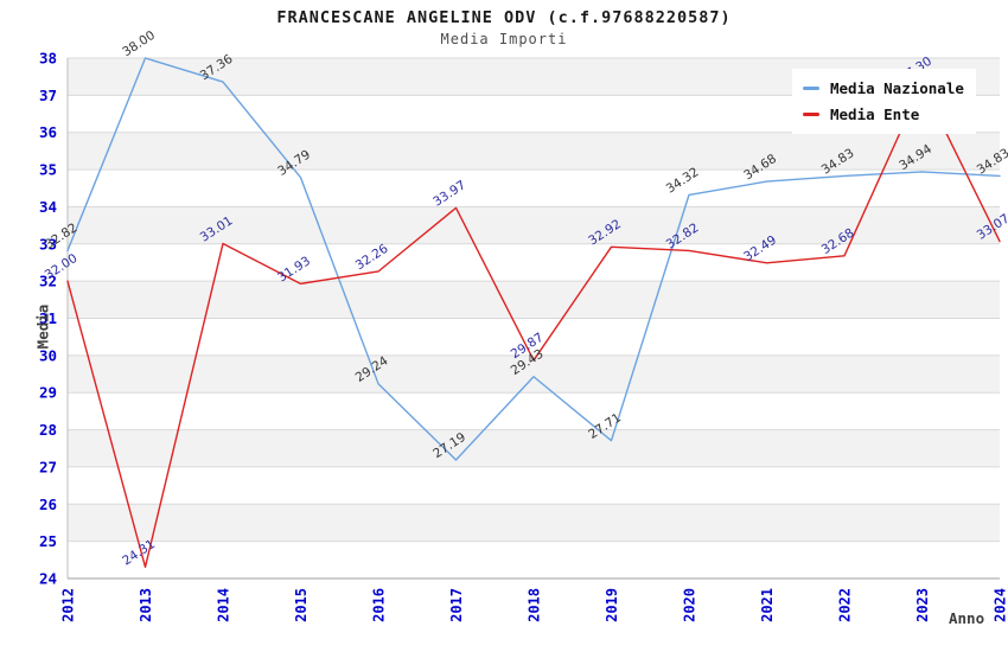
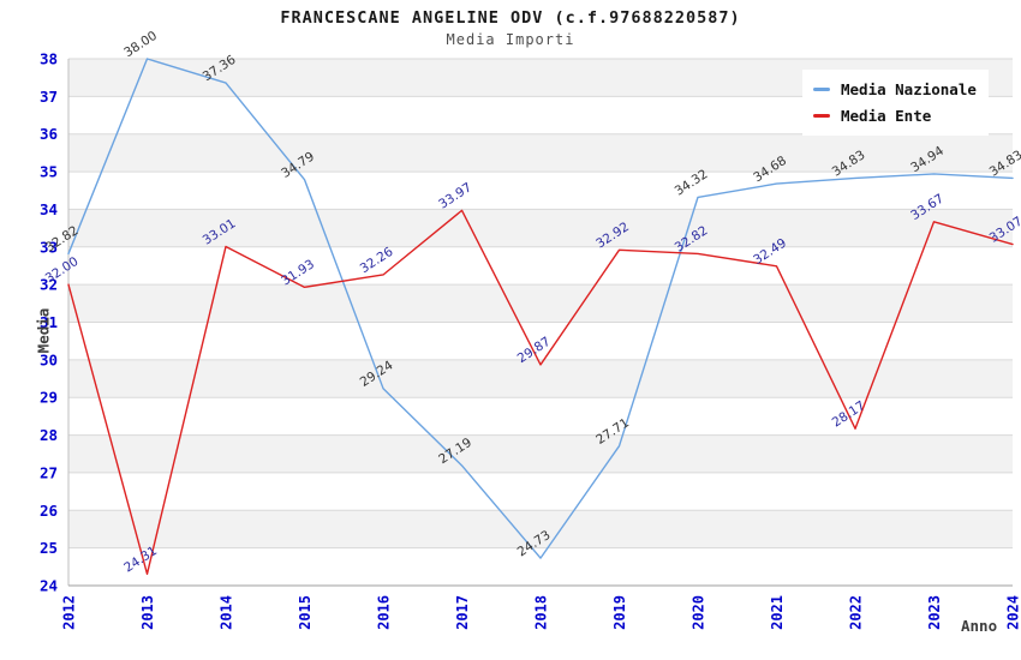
Media Nazionale/2018: 29.43 -> 24.73
Media Ente/2022: 32.68 -> 28.17
Media Ente/2023: 37.30 -> 33.67
